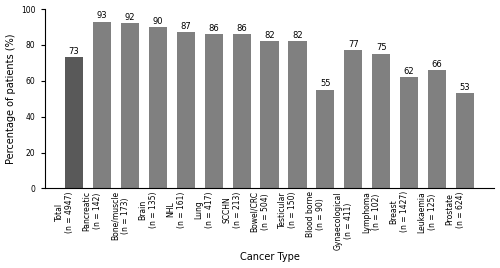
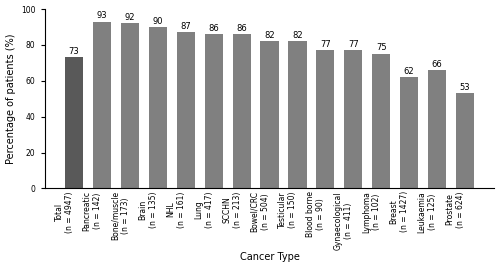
Blood borne (n = 90): 55 -> 77
